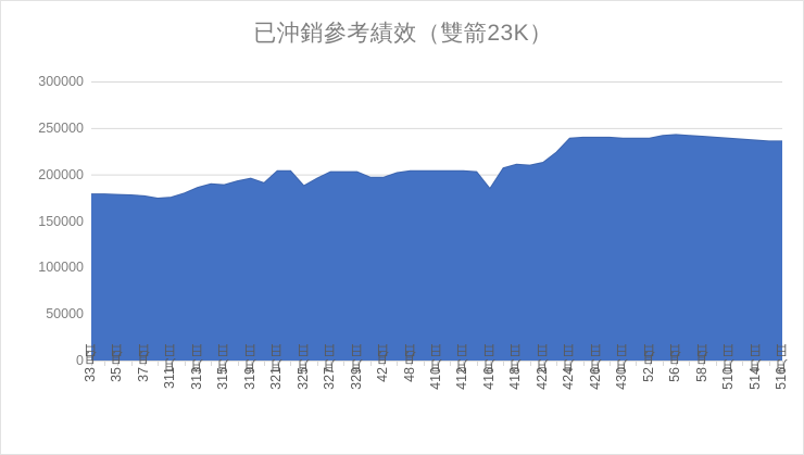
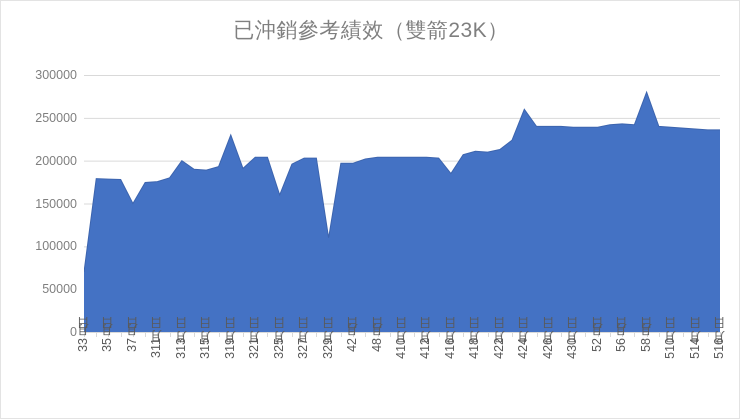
3月3日: 180000 -> 70000
3月7日: 180000 -> 150000
3月13日: 190000 -> 200000
3月19日: 200000 -> 230000
3月25日: 190000 -> 160000
3月29日: 200000 -> 110000
4月24日: 240000 -> 260000
5月8日: 240000 -> 280000
